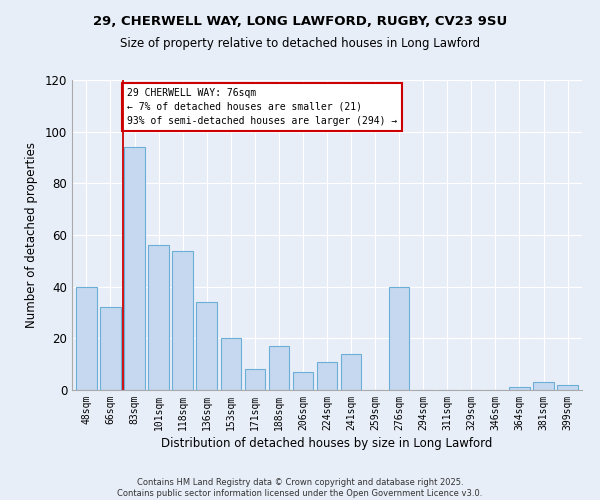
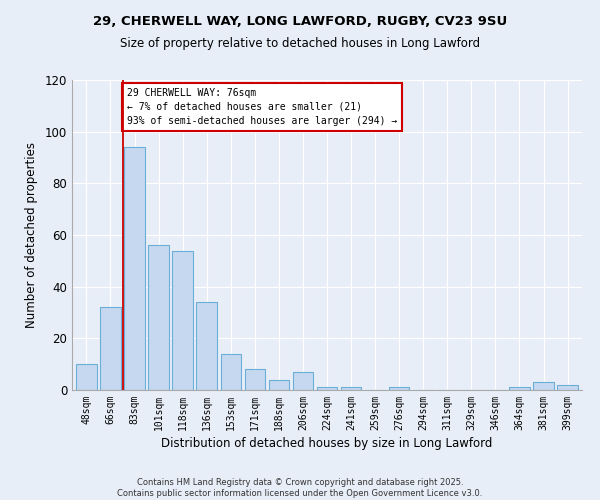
48sqm: 40 -> 10
153sqm: 20 -> 14
188sqm: 17 -> 4
224sqm: 11 -> 1
241sqm: 14 -> 1
276sqm: 40 -> 1
